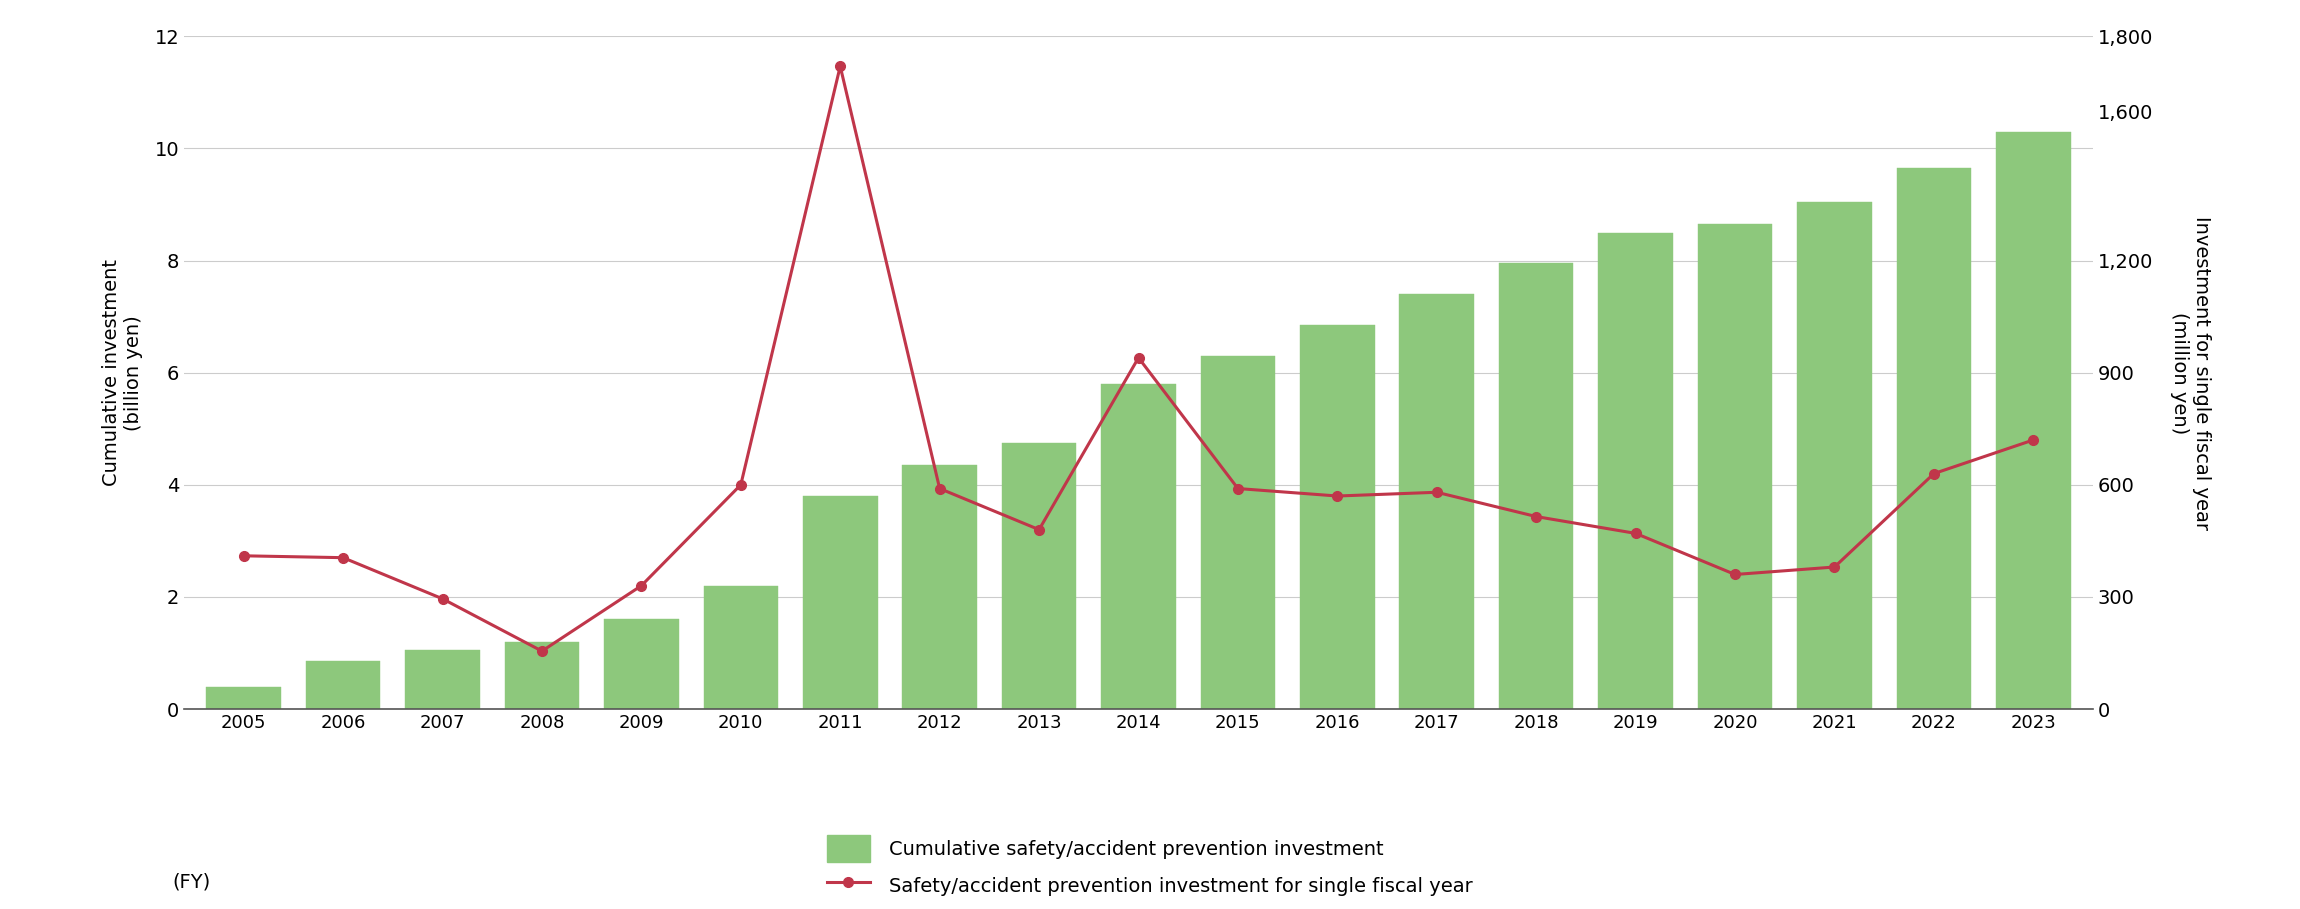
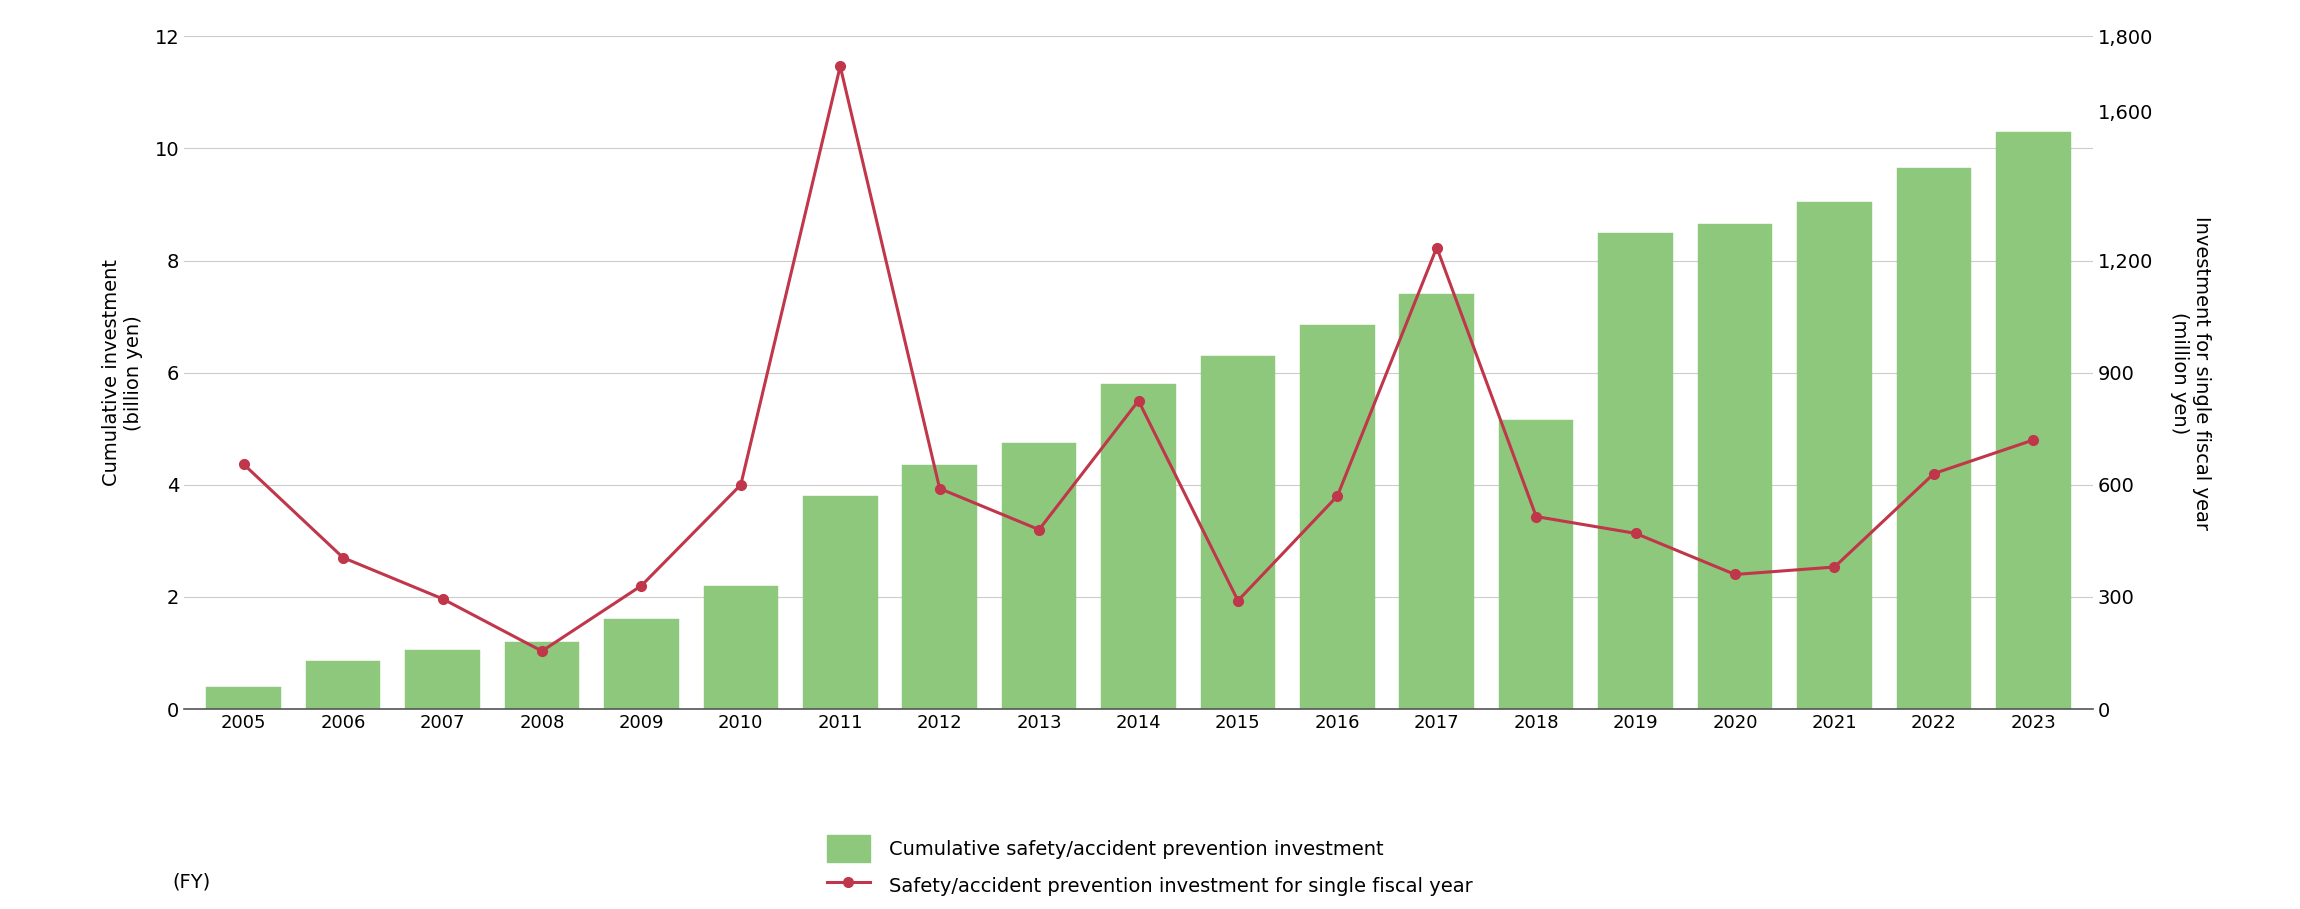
Safety/accident prevention investment for single fiscal year/2005: 410 -> 655
Safety/accident prevention investment for single fiscal year/2014: 940 -> 825
Safety/accident prevention investment for single fiscal year/2015: 590 -> 290
Safety/accident prevention investment for single fiscal year/2017: 580 -> 1,235
Cumulative safety/accident prevention investment/2018: 7.95 -> 5.16
